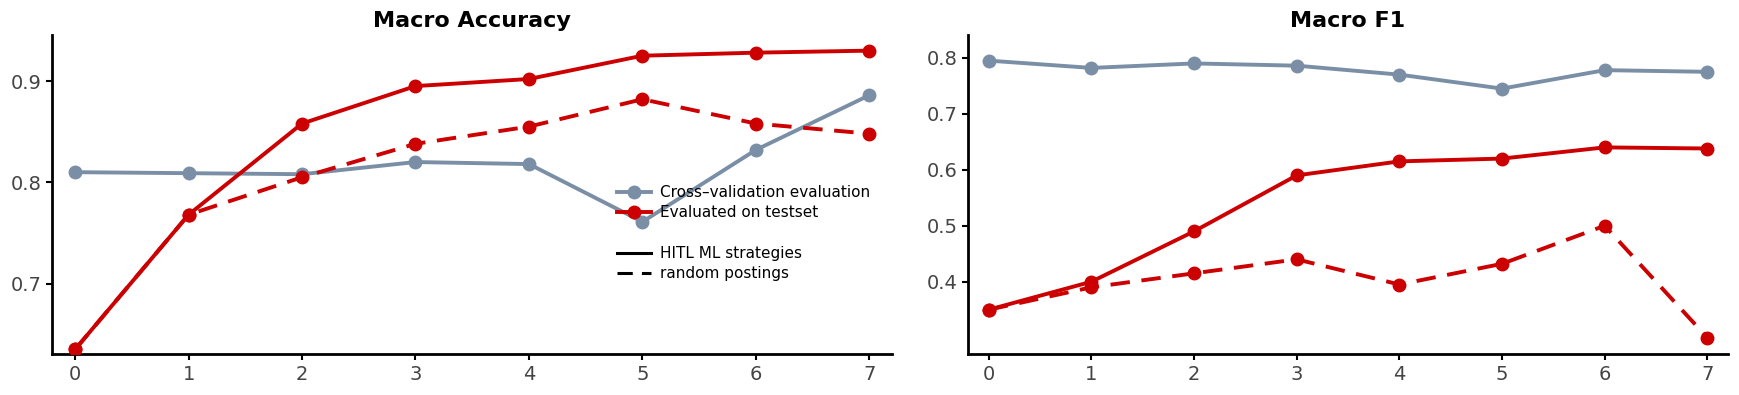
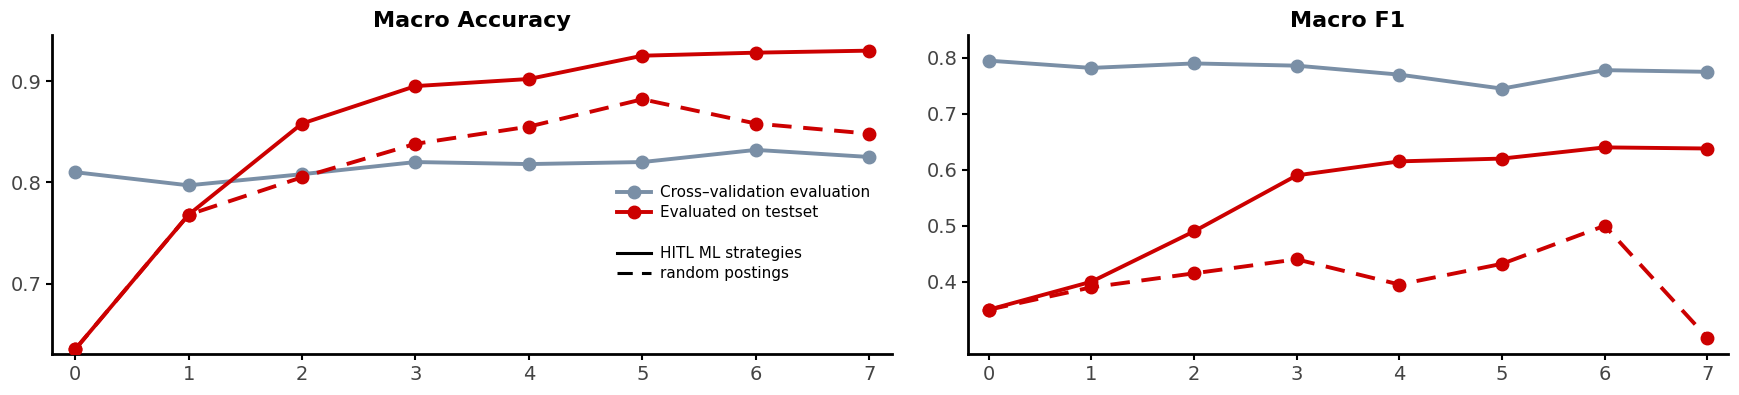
Macro Accuracy/Cross–validation evaluation/1: 0.809 -> 0.797
Macro Accuracy/Cross–validation evaluation/5: 0.761 -> 0.820
Macro Accuracy/Cross–validation evaluation/7: 0.886 -> 0.825
